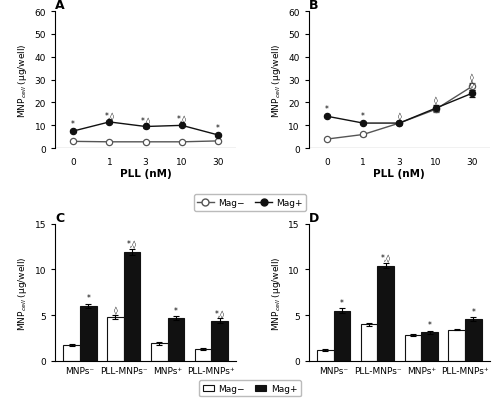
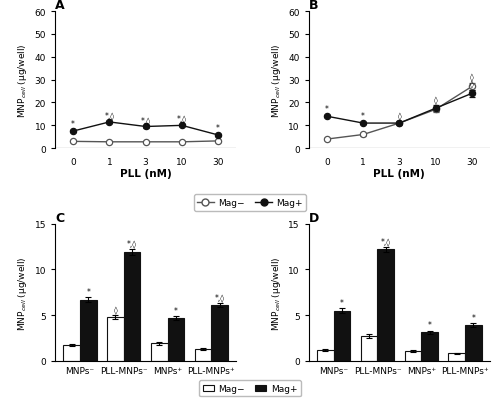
C/Mag+/MNPs⁻: 6.0 -> 6.7
C/Mag+/PLL-MNPs⁺: 4.4 -> 6.1
D/Mag−/PLL-MNPs⁻: 4.0 -> 2.7
D/Mag+/PLL-MNPs⁻: 10.4 -> 12.2
D/Mag−/MNPs⁺: 2.8 -> 1.1
D/Mag−/PLL-MNPs⁺: 3.4 -> 0.8
D/Mag+/PLL-MNPs⁺: 4.6 -> 3.9
